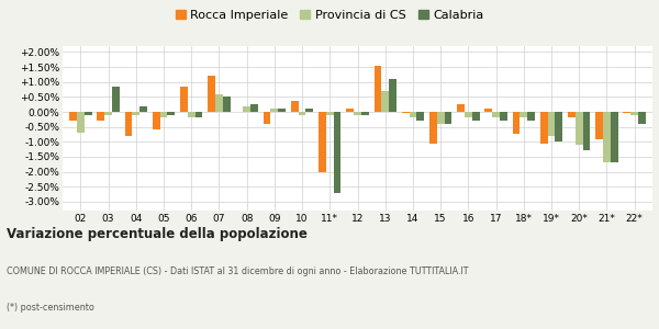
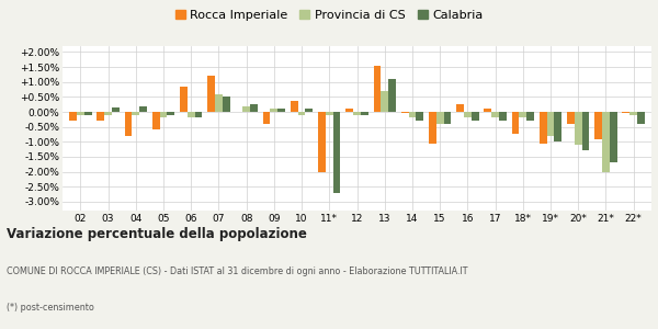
Provincia di CS/02: -0.7% -> -0.1%
Calabria/03: 0.85% -> 0.15%
Rocca Imperiale/20*: -0.20% -> -0.40%
Provincia di CS/21*: -1.7% -> -2.0%
